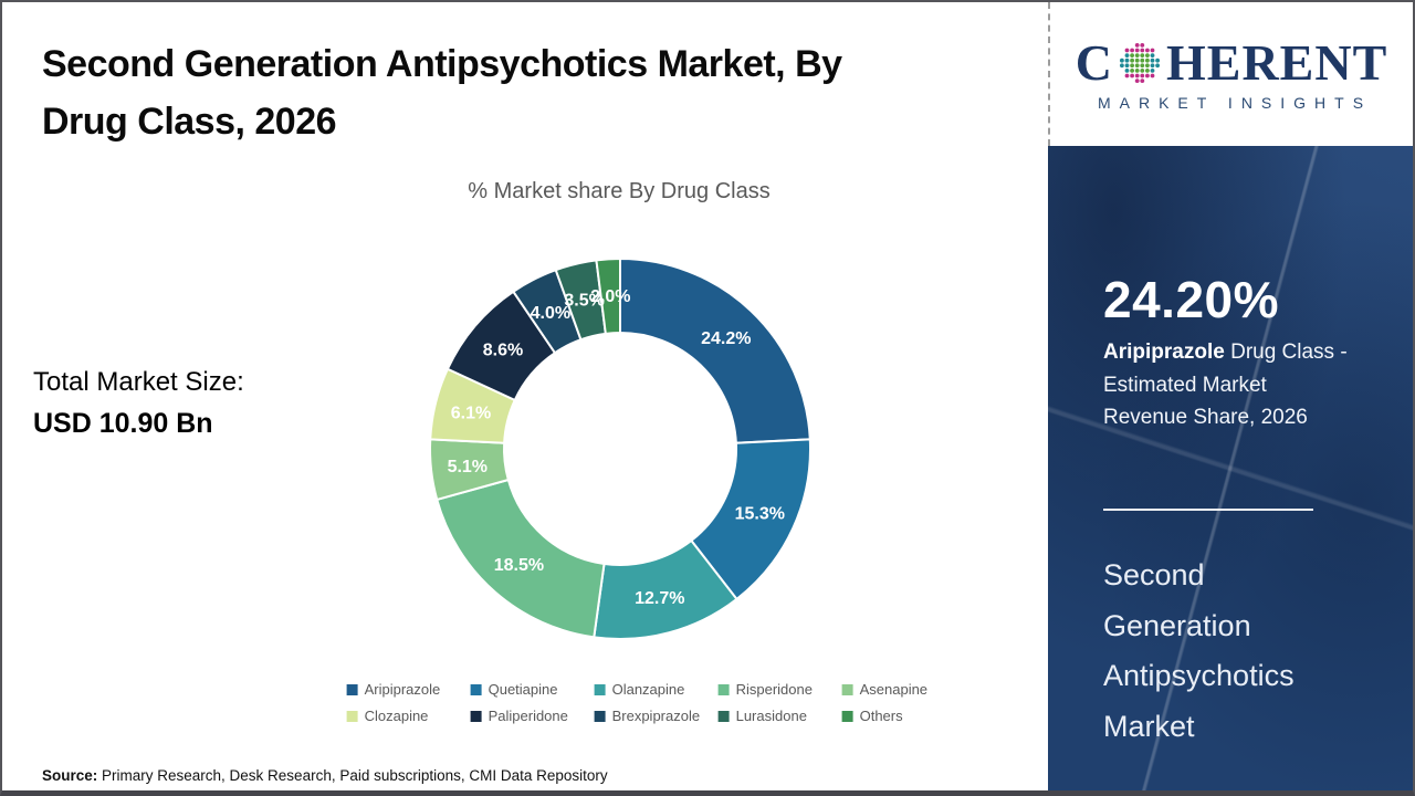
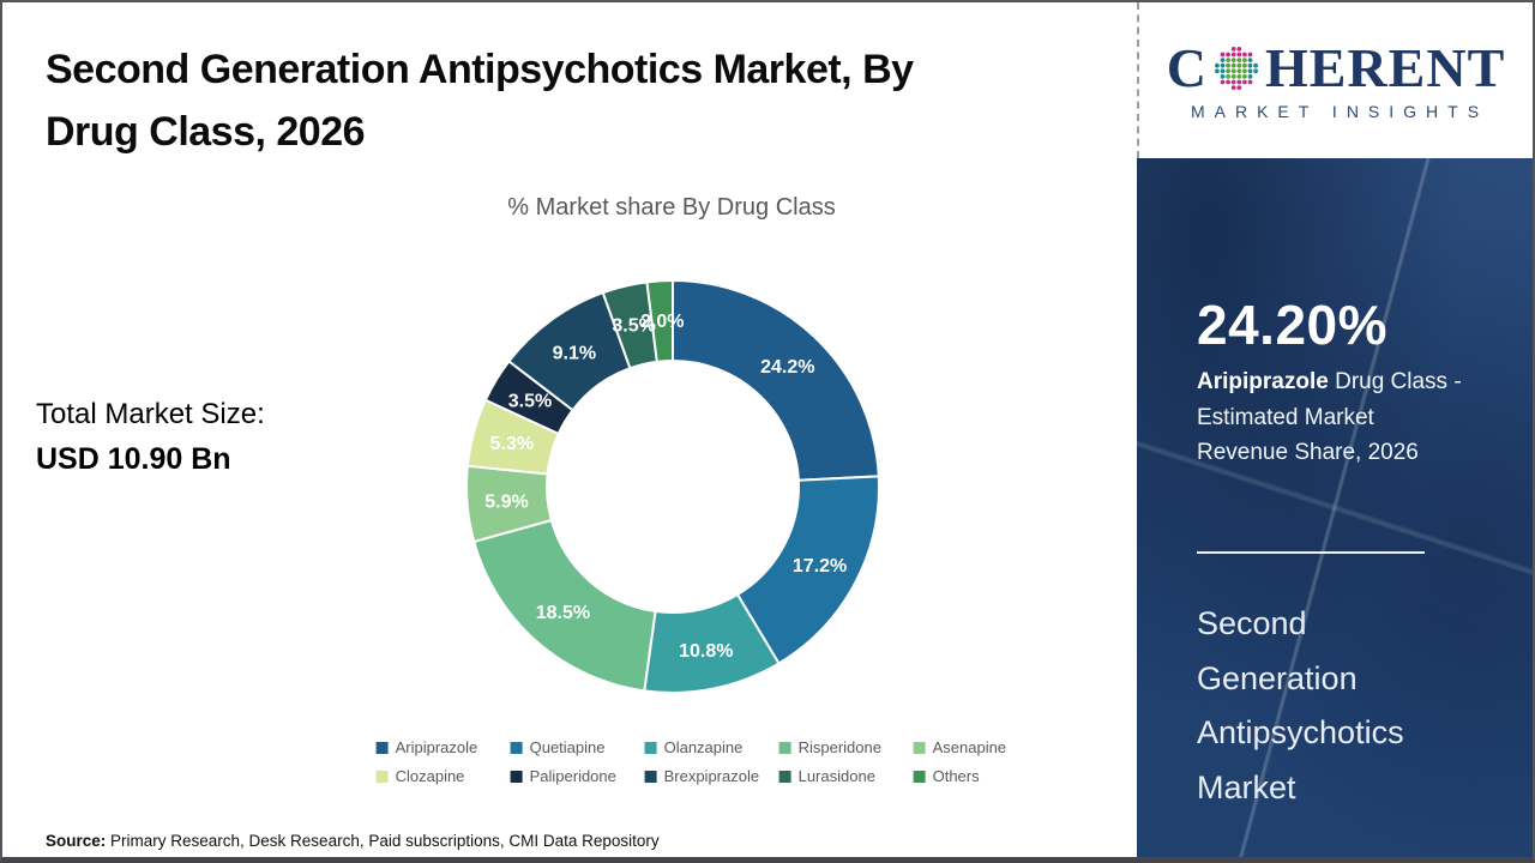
Quetiapine: 15.3% -> 17.2%
Olanzapine: 12.7% -> 10.8%
Asenapine: 5.1% -> 5.9%
Clozapine: 6.1% -> 5.3%
Paliperidone: 8.6% -> 3.5%
Brexpiprazole: 4.0% -> 9.1%
